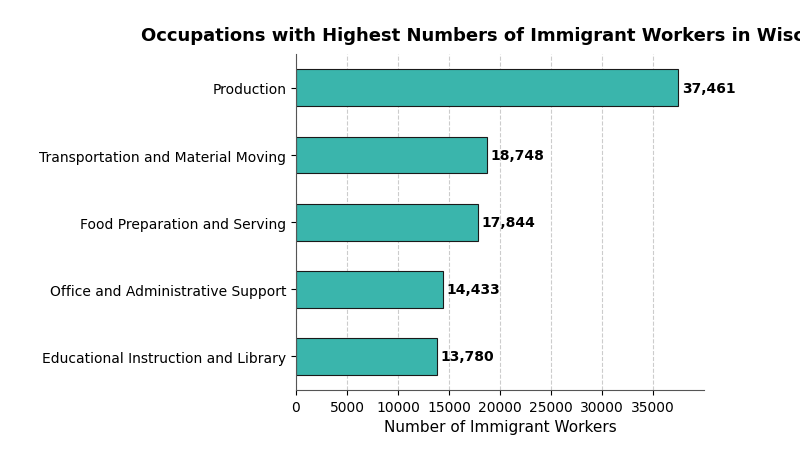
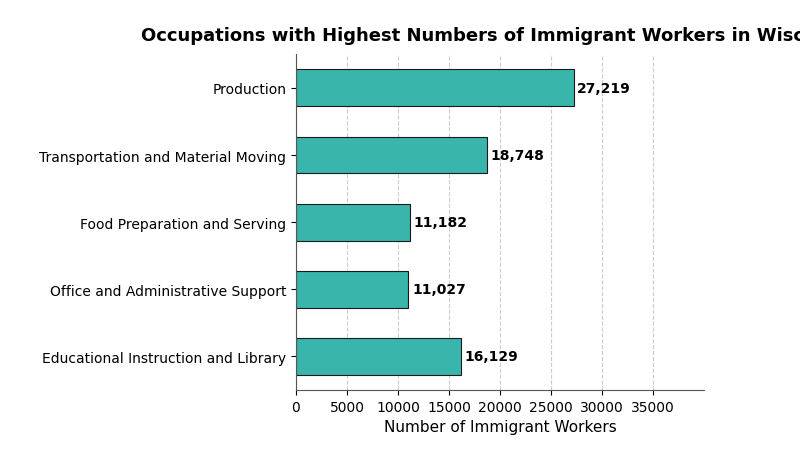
Production: 37,461 -> 27,219
Food Preparation and Serving: 17,844 -> 11,182
Office and Administrative Support: 14,433 -> 11,027
Educational Instruction and Library: 13,780 -> 16,129
